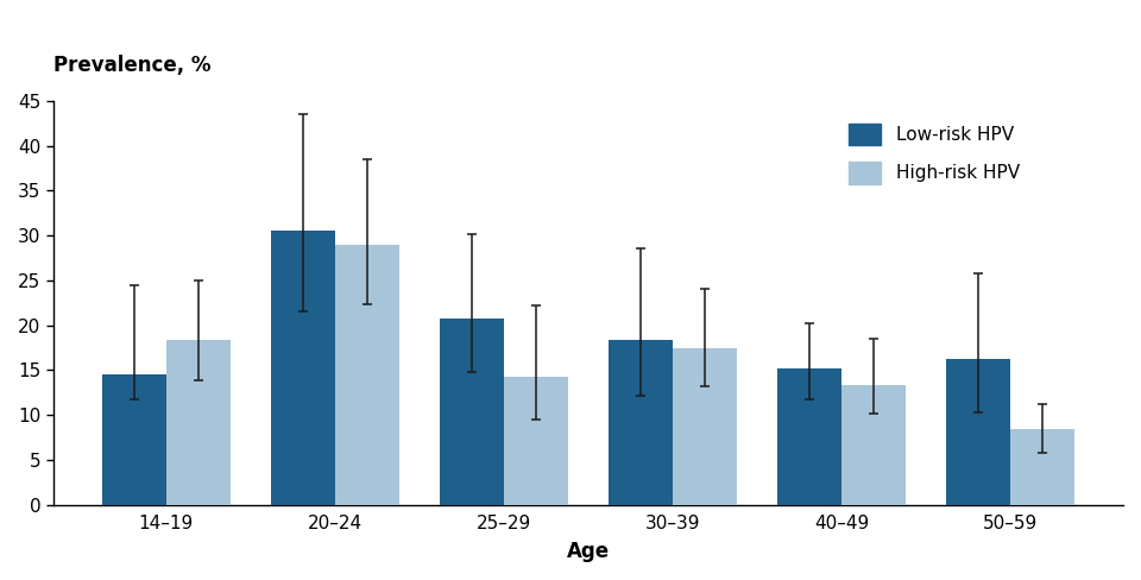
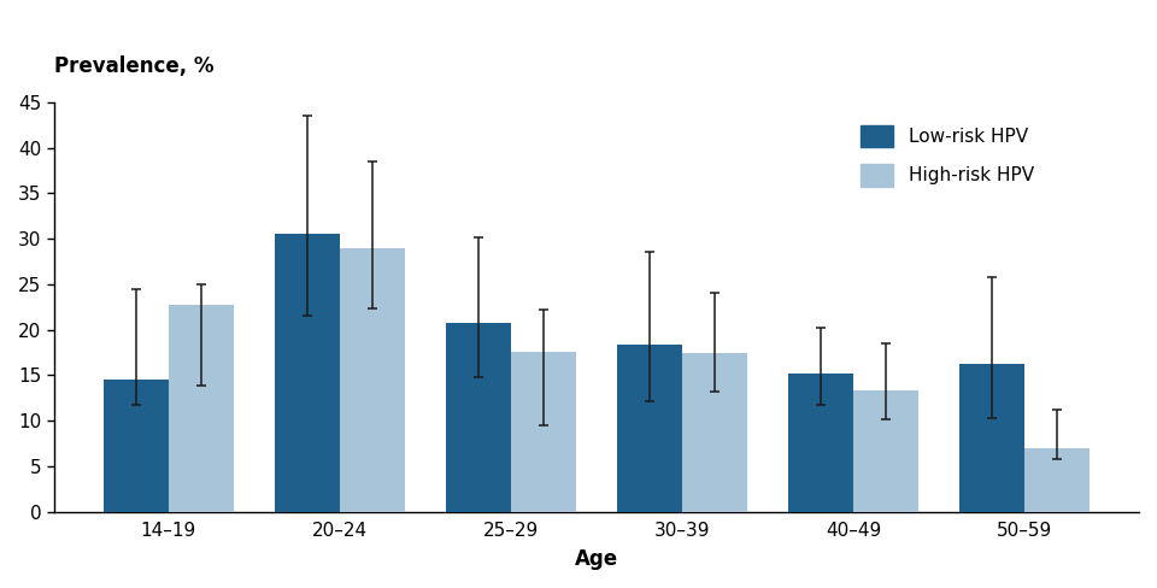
High-risk HPV/14–19: 18.3 -> 22.8
High-risk HPV/25–29: 14.3 -> 17.6
High-risk HPV/50–59: 8.5 -> 7.0
